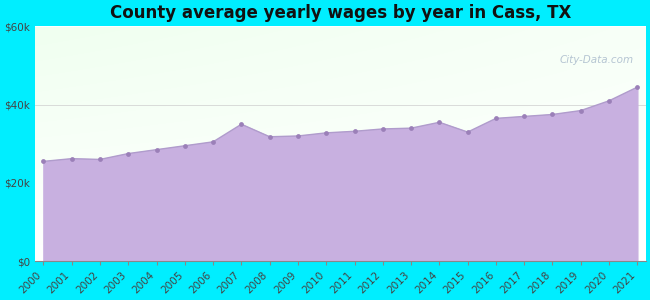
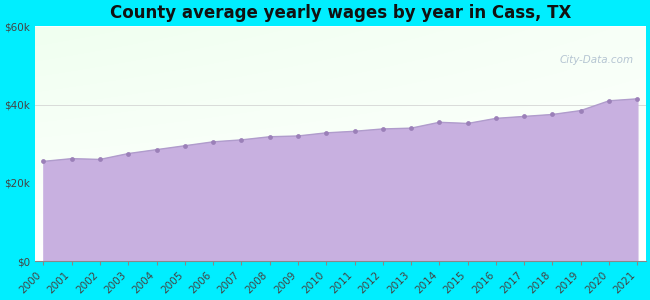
2007: $35.0k -> $31.0k
2015: $33.0k -> $35.2k
2021: $44.5k -> $41.5k
